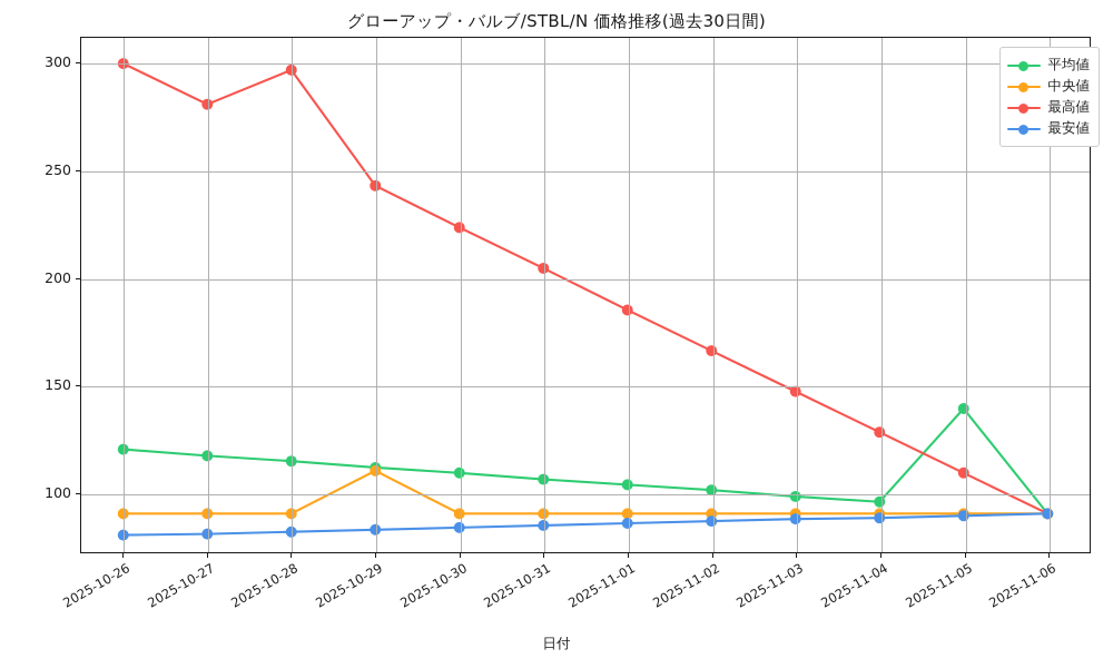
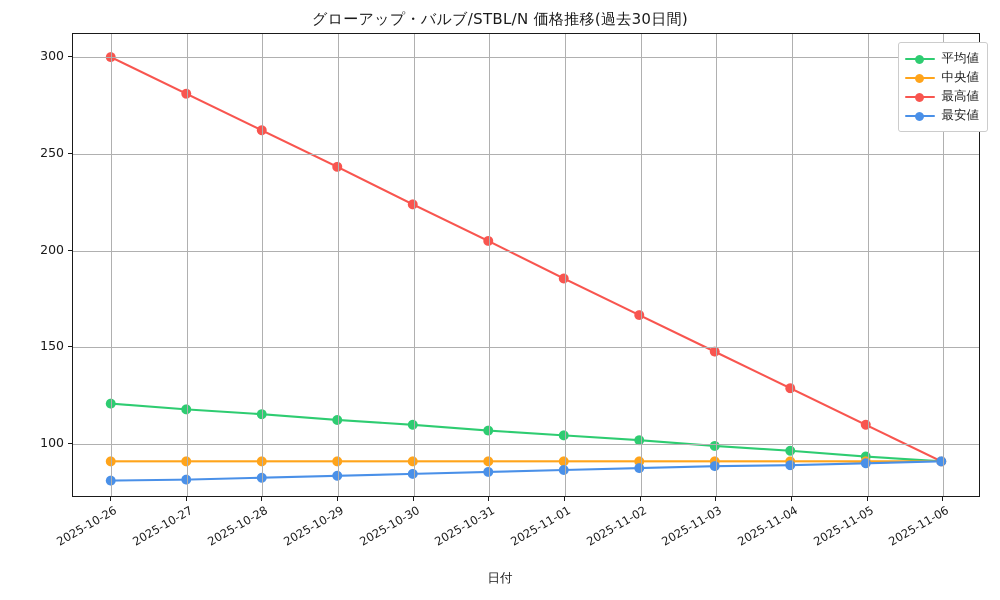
最高値/2025-10-28: 297 -> 262
中央値/2025-10-29: 110 -> 90
平均値/2025-11-05: 139 -> 92
